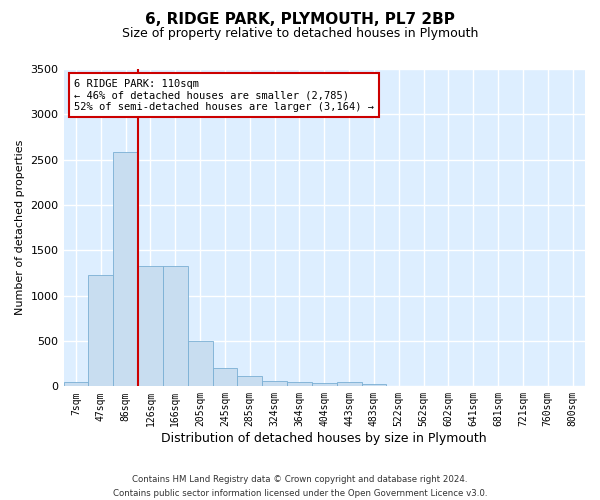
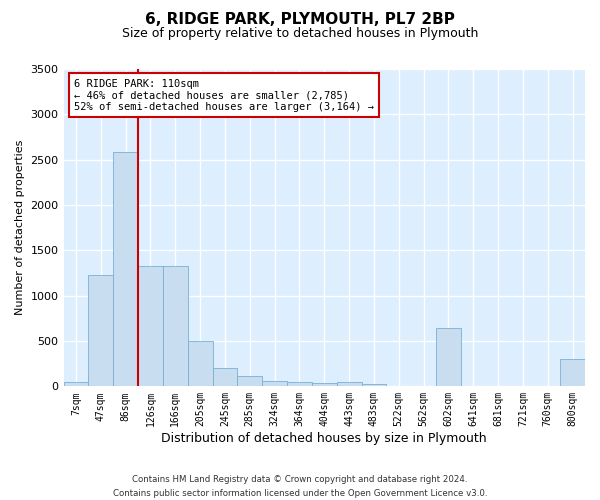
602sqm: 0 -> 640
800sqm: 0 -> 300
